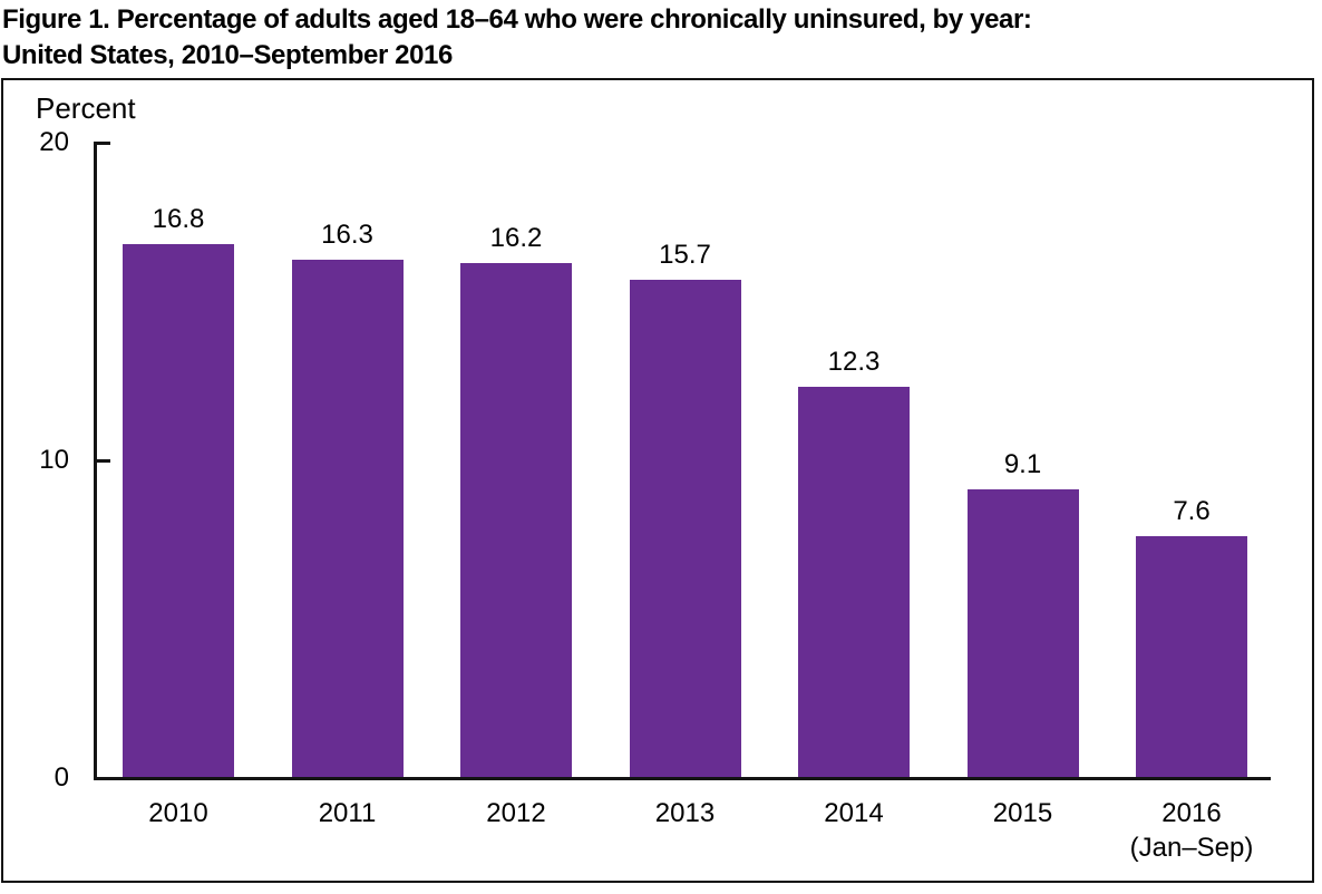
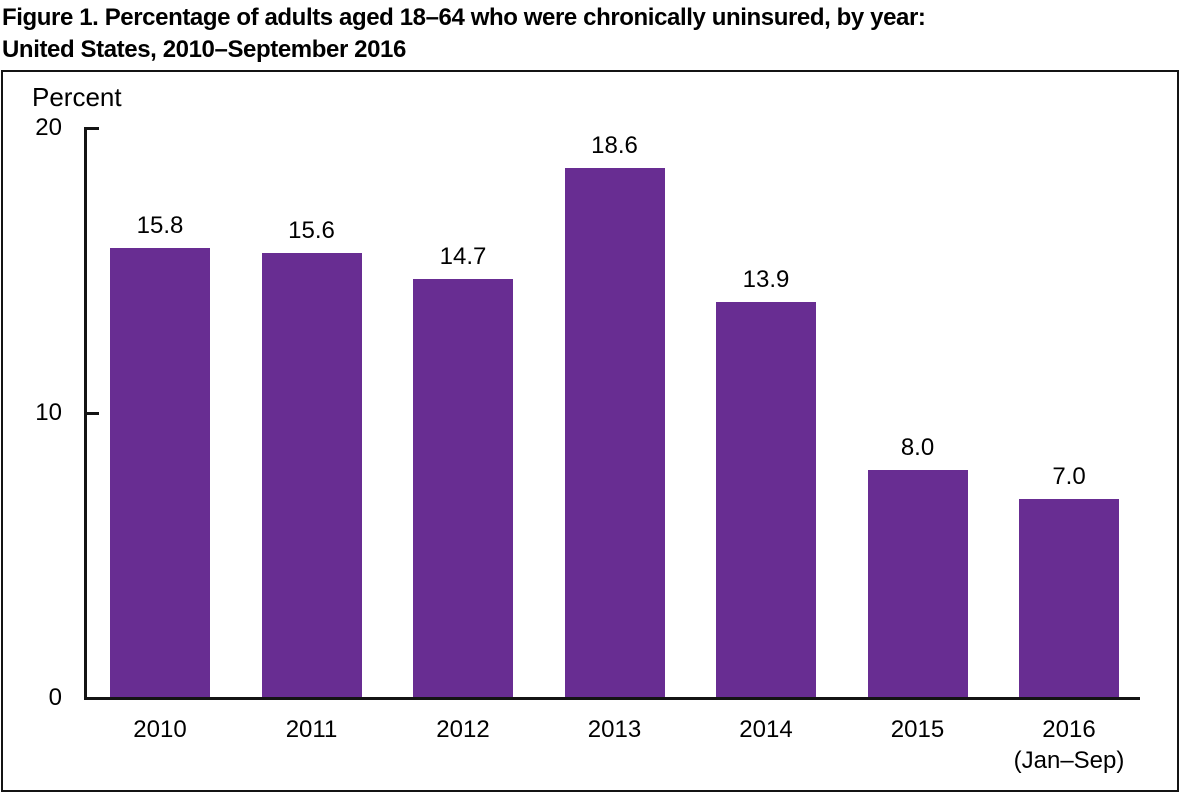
2010: 16.8 -> 15.8
2011: 16.3 -> 15.6
2012: 16.2 -> 14.7
2013: 15.7 -> 18.6
2014: 12.3 -> 13.9
2015: 9.1 -> 8.0
2016 (Jan–Sep): 7.6 -> 7.0
